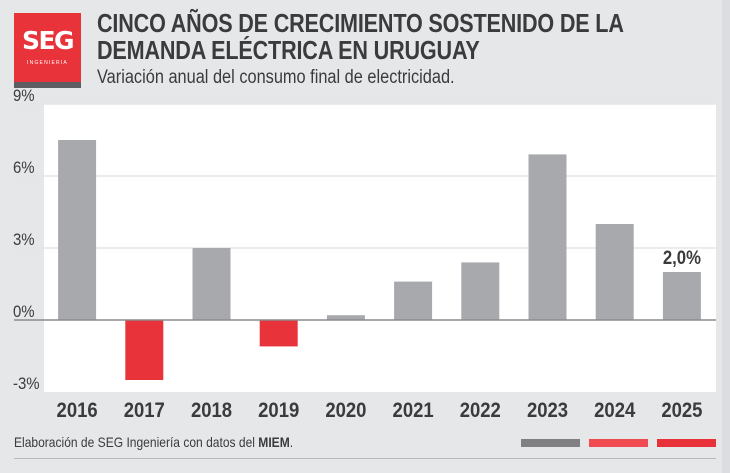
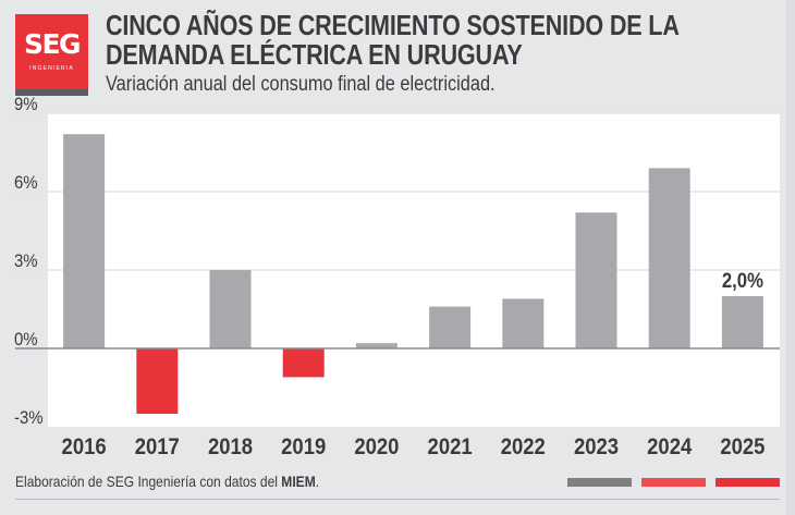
2016: 7.5% -> 8.2%
2022: 2.4% -> 1.9%
2023: 6.9% -> 5.2%
2024: 4.0% -> 6.9%
